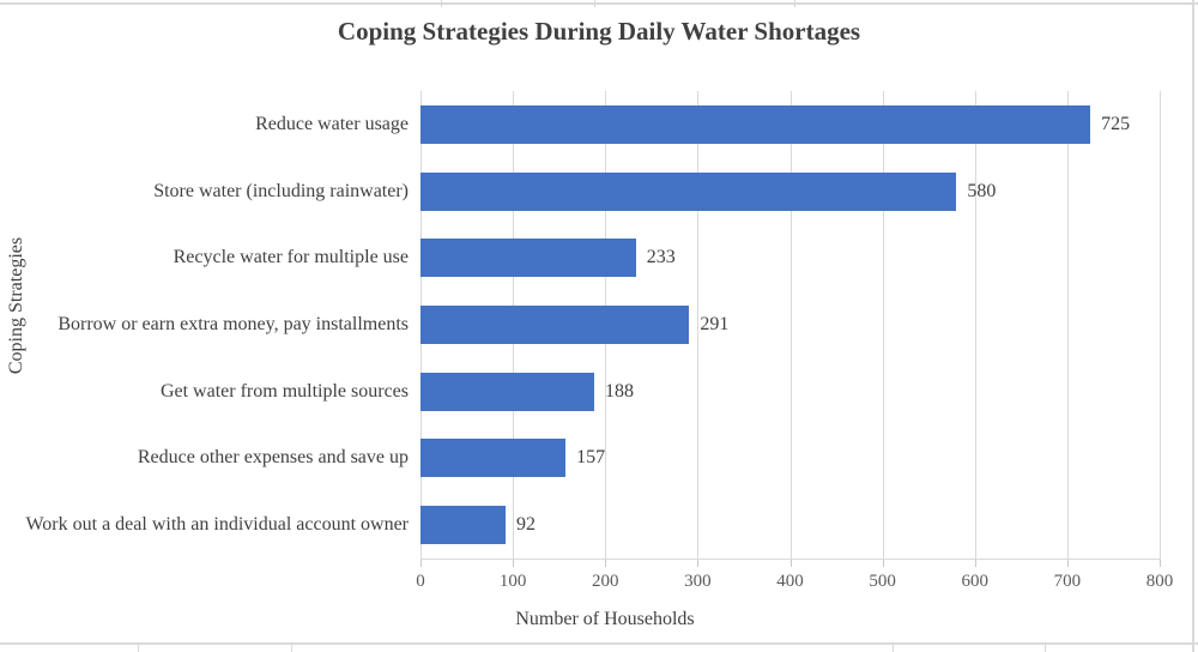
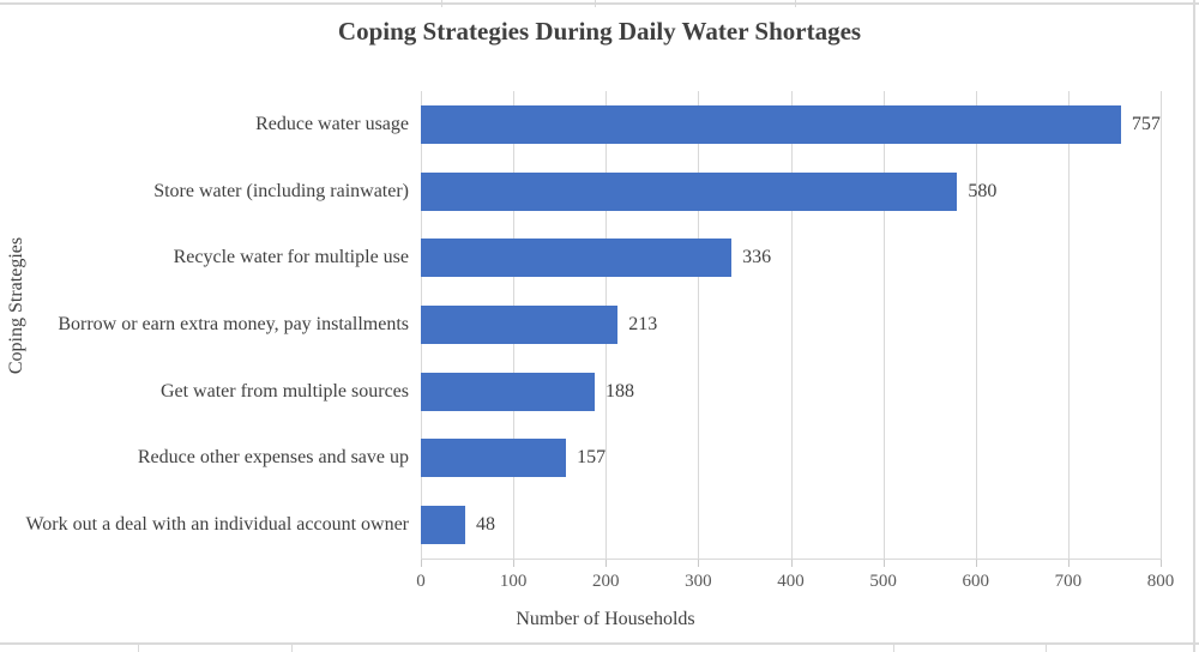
Reduce water usage: 725 -> 757
Recycle water for multiple use: 233 -> 336
Borrow or earn extra money, pay installments: 291 -> 213
Work out a deal with an individual account owner: 92 -> 48
